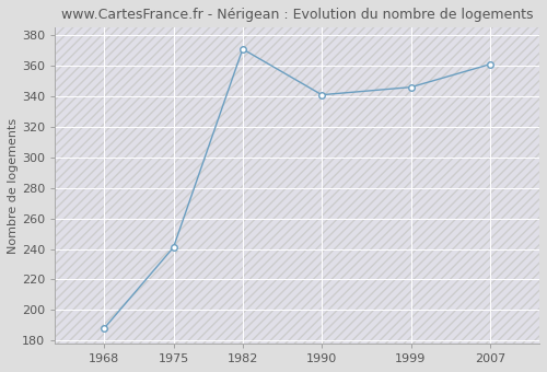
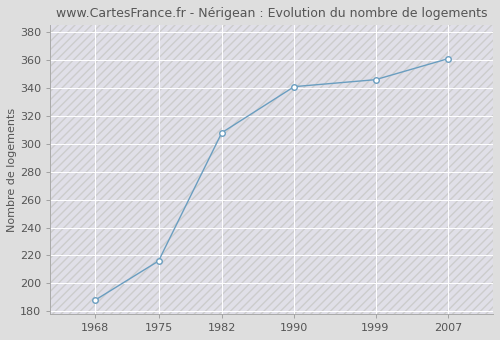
1975: 241 -> 216
1982: 371 -> 308
